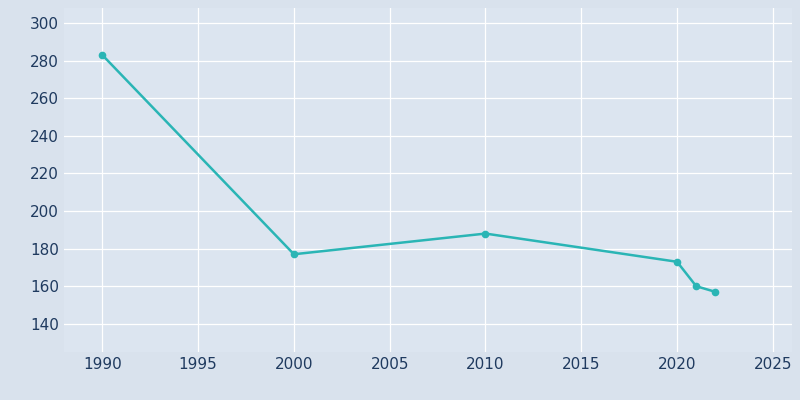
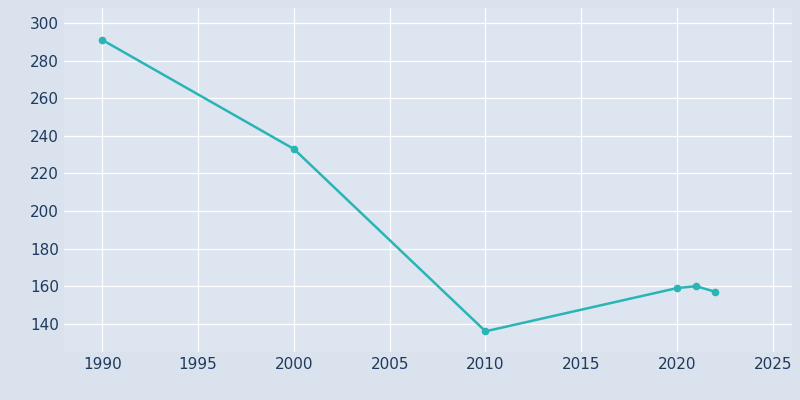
1990: 283 -> 291
2000: 177 -> 233
2010: 188 -> 136
2020: 173 -> 159
